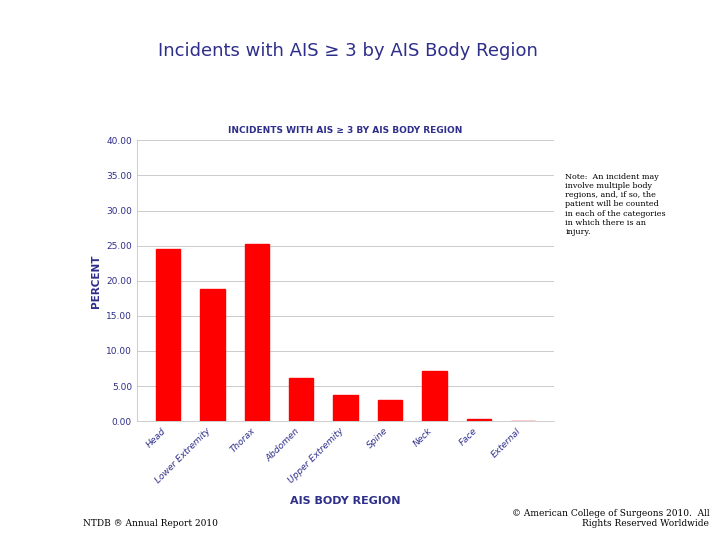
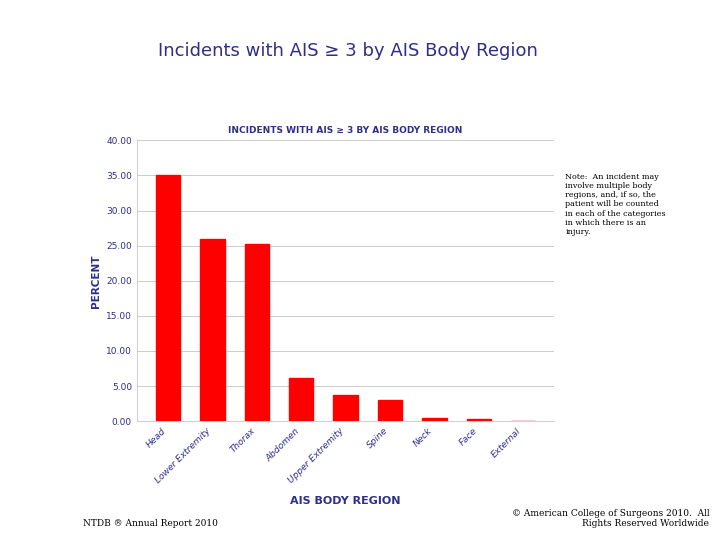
Head: 24.6 -> 35.0
Lower Extremity: 18.8 -> 26.0
Neck: 7.2 -> 0.4
